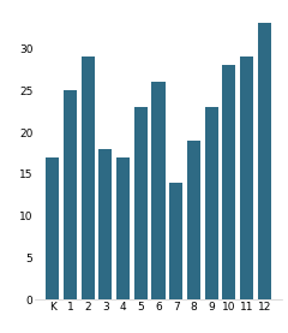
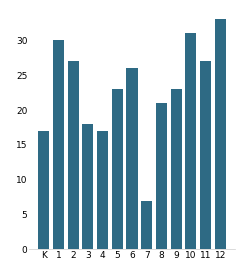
1: 25 -> 30
2: 29 -> 27
7: 14 -> 7
8: 19 -> 21
10: 28 -> 31
11: 29 -> 27
